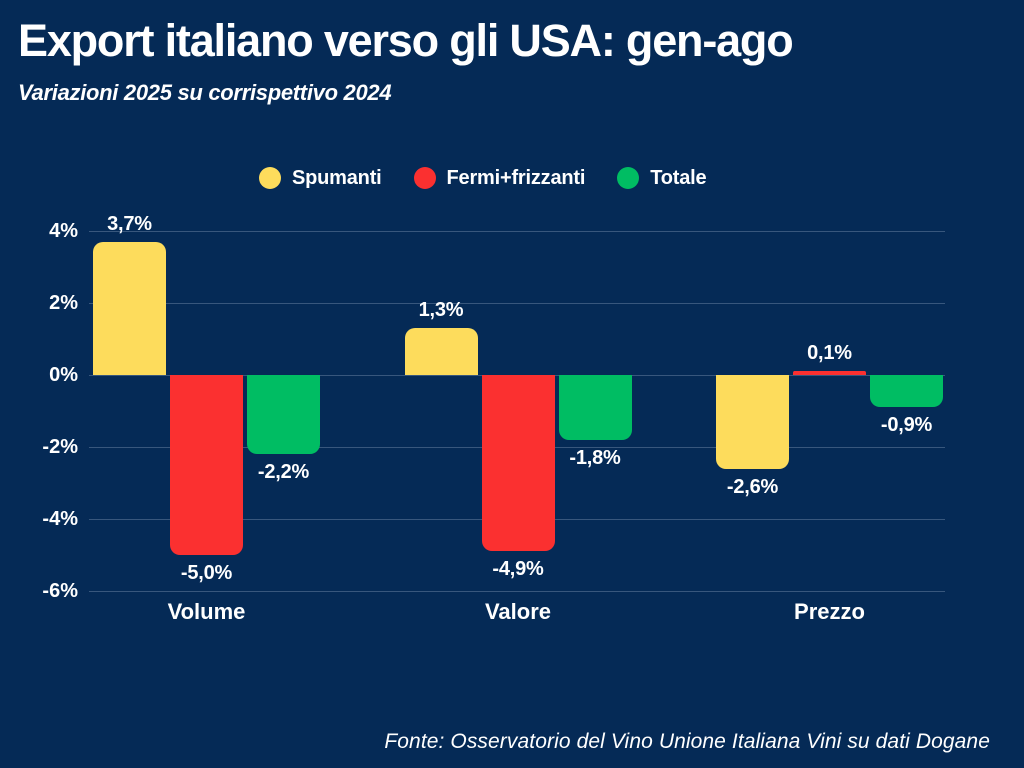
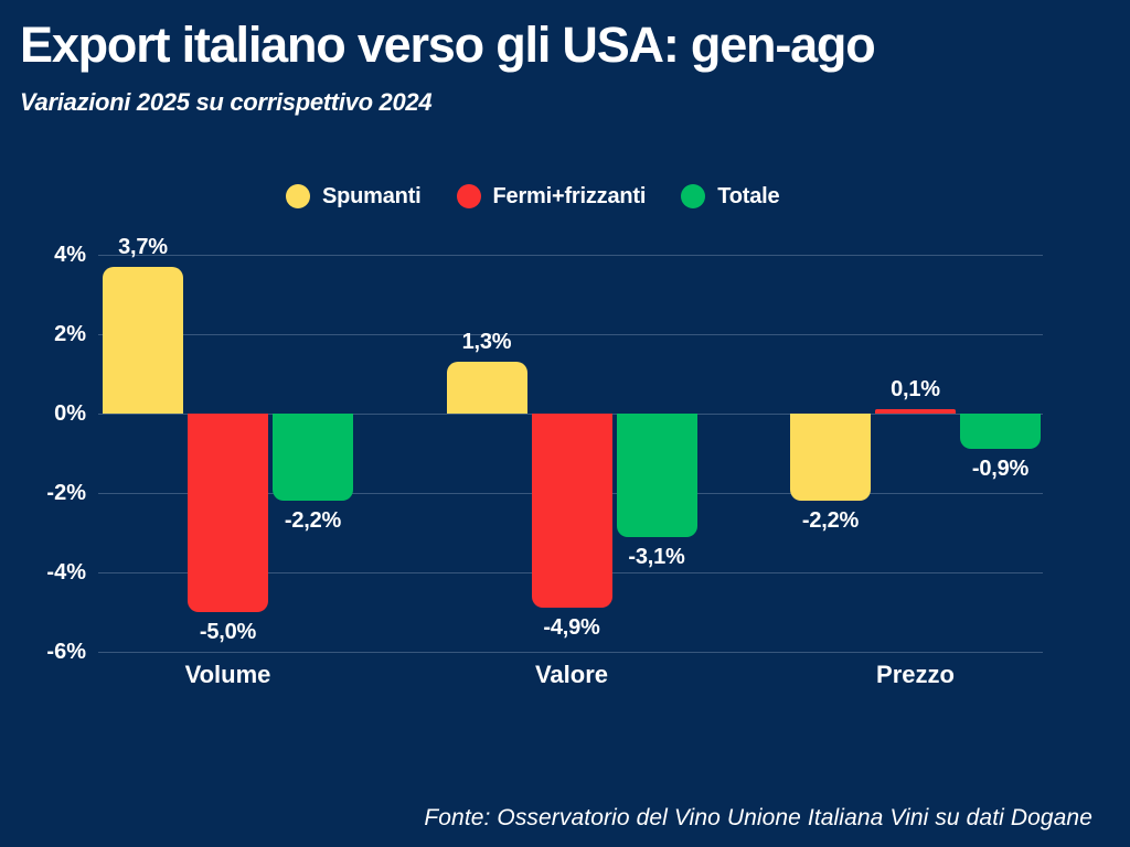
Totale/Valore: -1,8% -> -3,1%
Spumanti/Prezzo: -2,6% -> -2,2%
